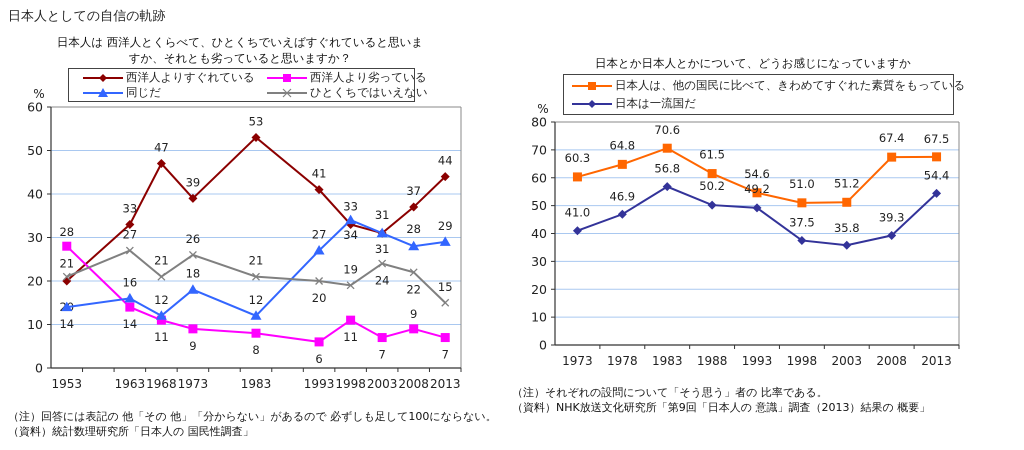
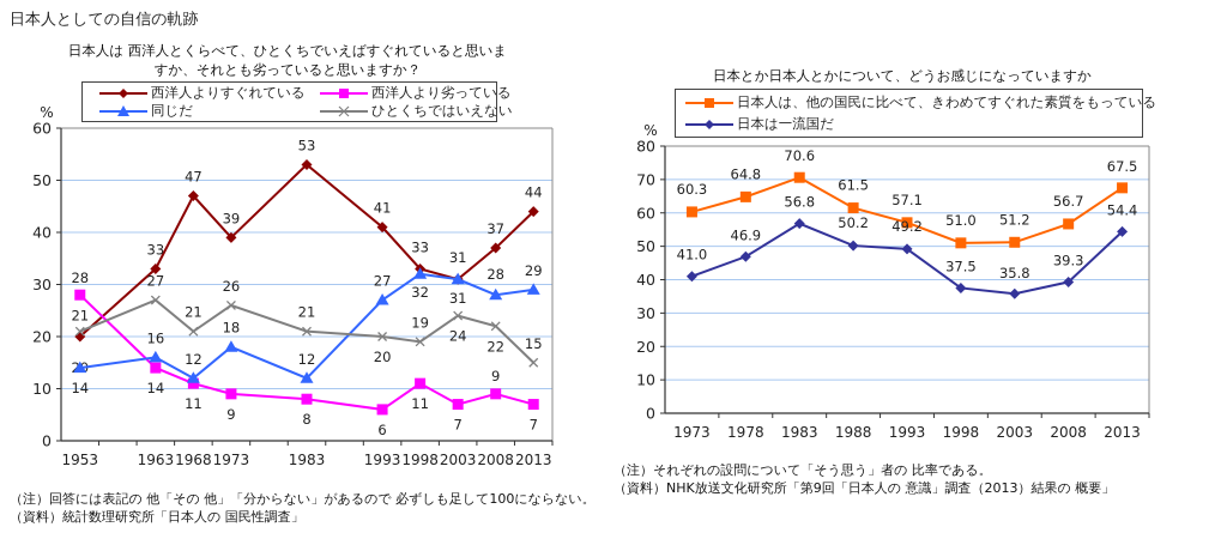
日本人は 西洋人とくらべて、ひとくちでいえばすぐれていると思いますか、それとも劣っていると思いますか？/同じだ/1998: 34 -> 32
日本とか日本人とかについて、どうお感じになっていますか/日本人は、他の国民に比べて、きわめてすぐれた素質をもっている/1993: 54.6 -> 57.1
日本とか日本人とかについて、どうお感じになっていますか/日本人は、他の国民に比べて、きわめてすぐれた素質をもっている/2008: 67.4 -> 56.7
